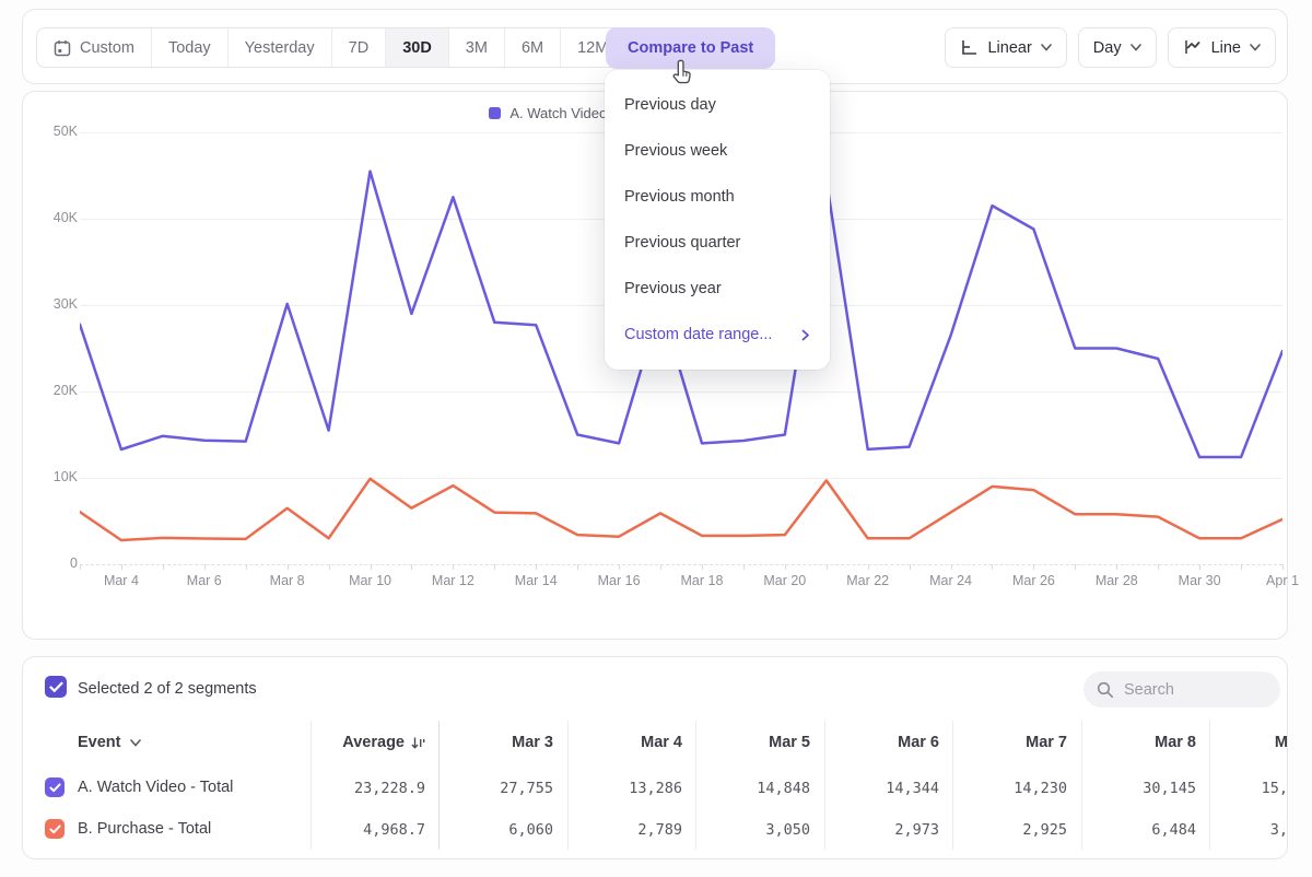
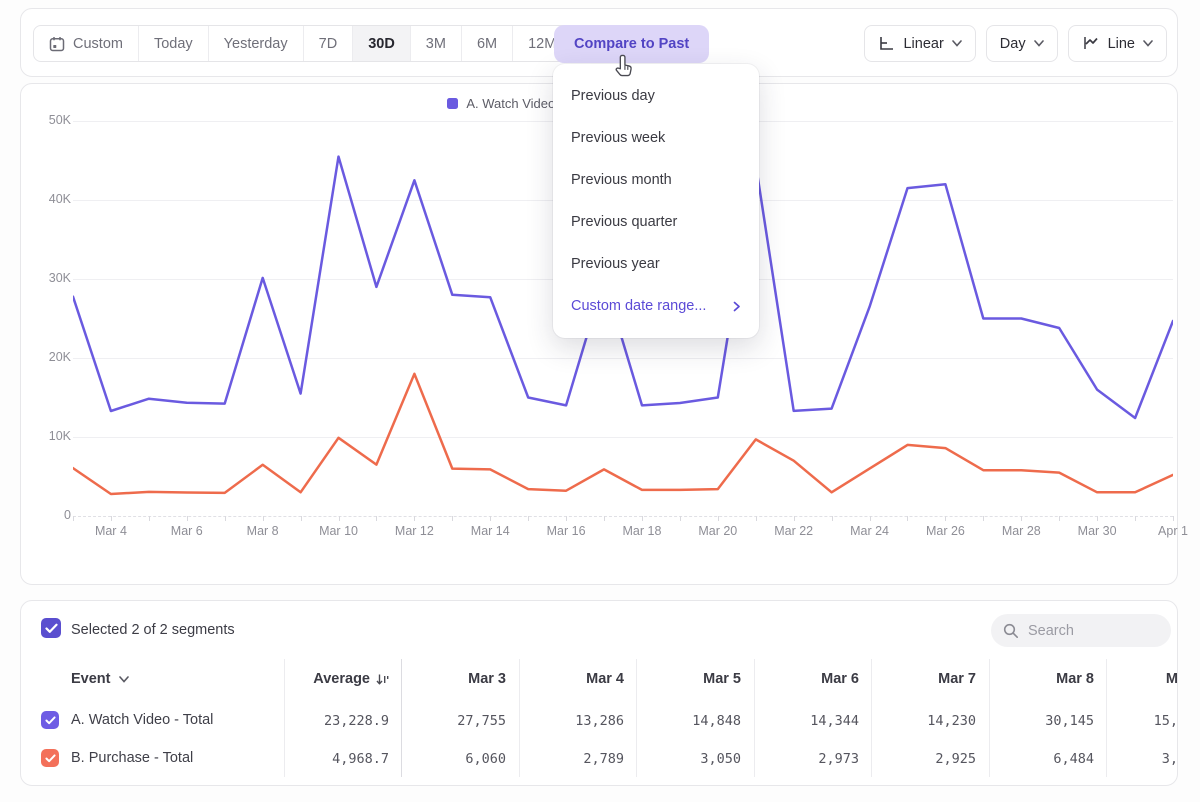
B. Purchase - Total/Mar 12: 9K -> 18K
B. Purchase - Total/Mar 22: 3K -> 7K
A. Watch Video - Total/Mar 26: 39K -> 42K
A. Watch Video - Total/Mar 30: 12K -> 16K
